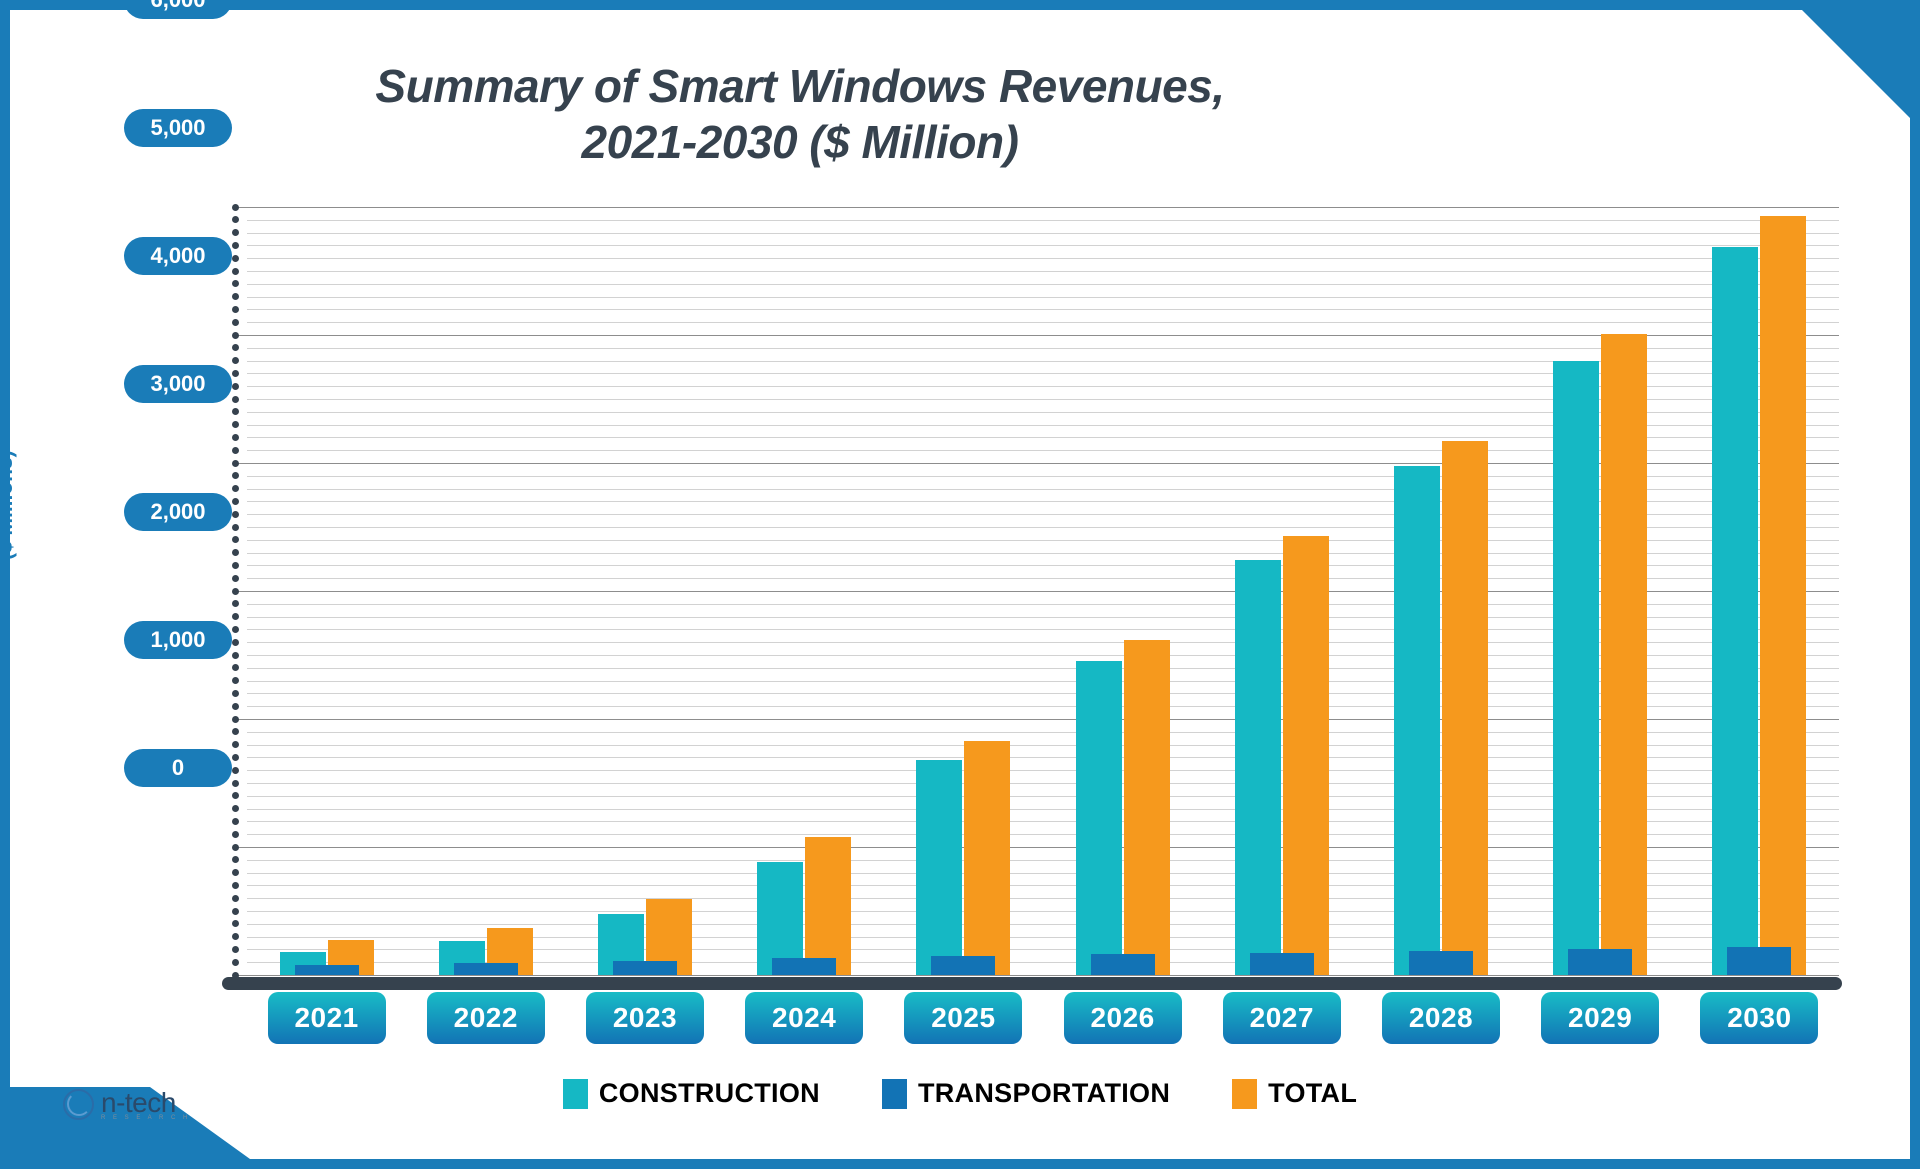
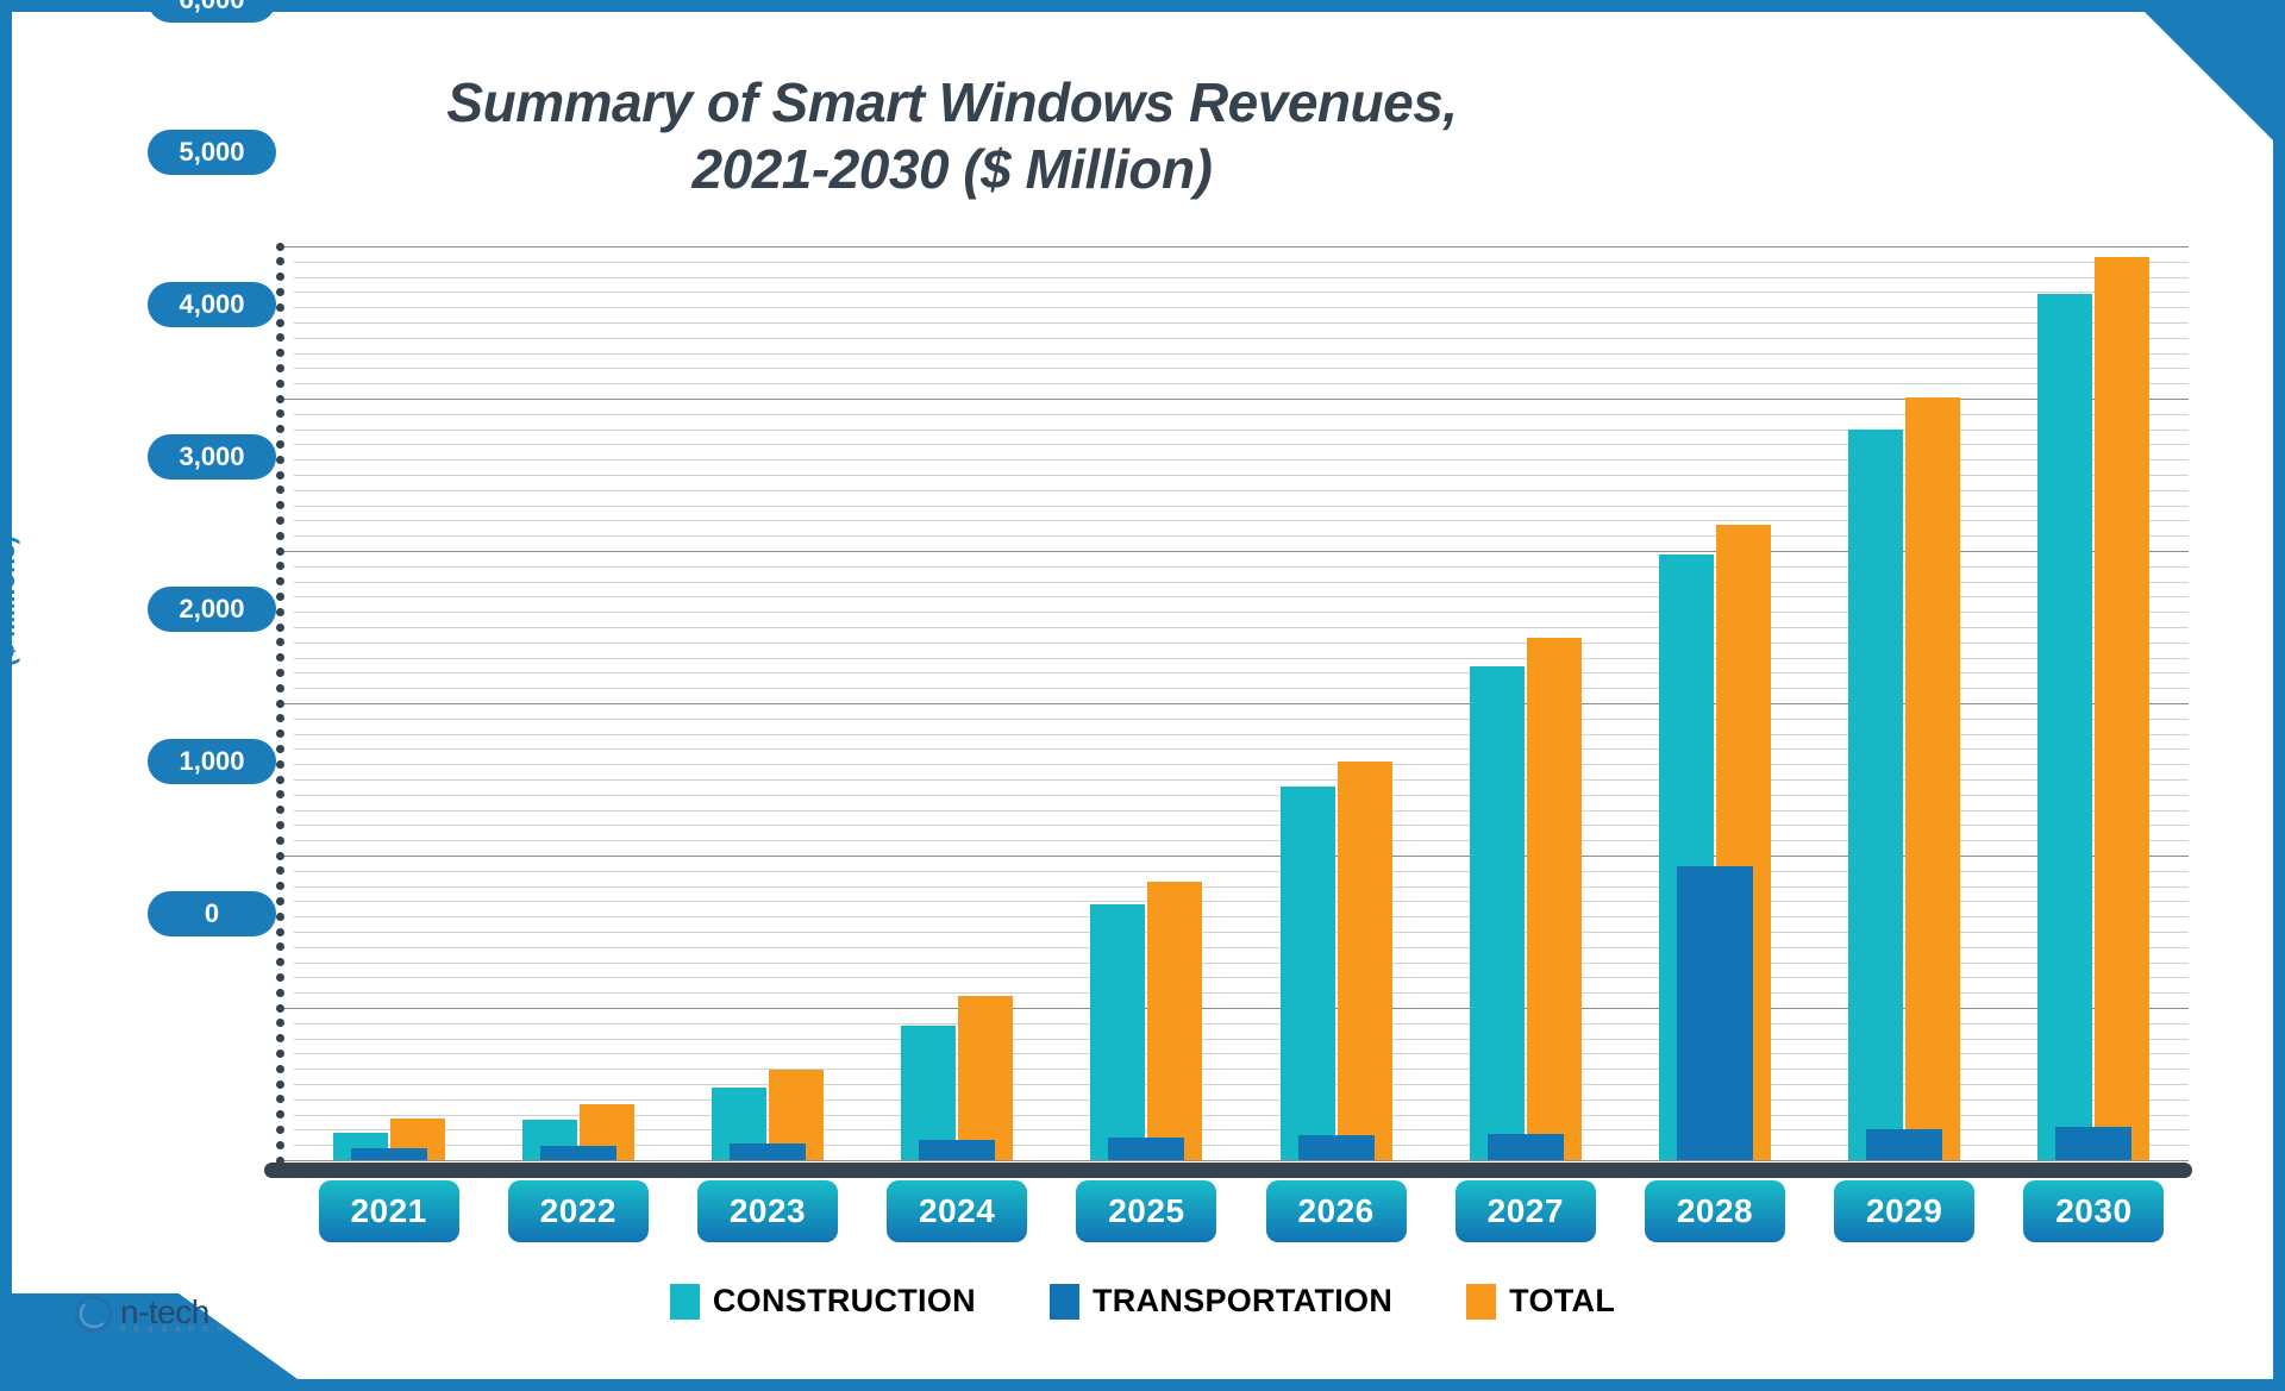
TRANSPORTATION/2028: 190 -> 1930
